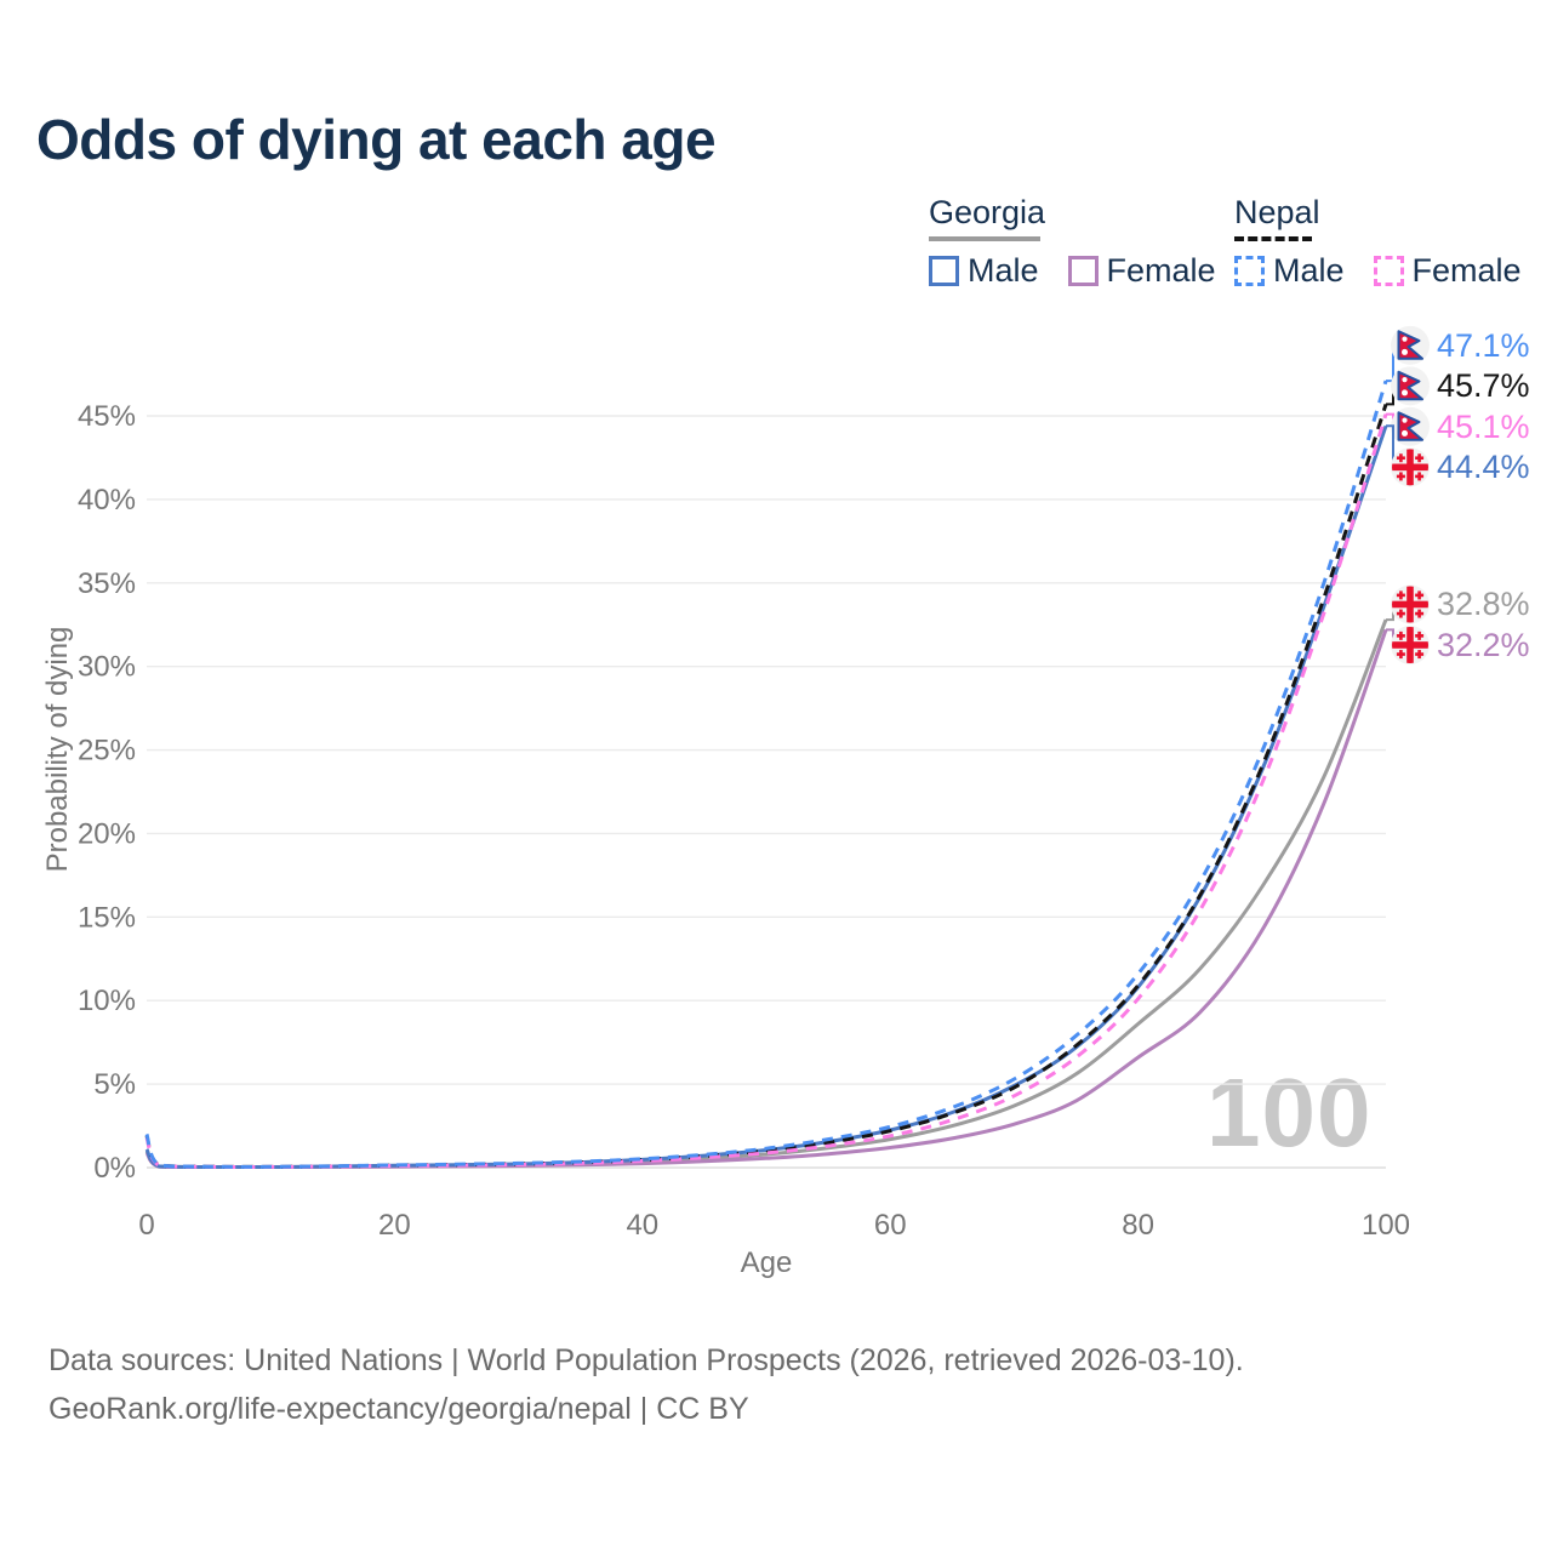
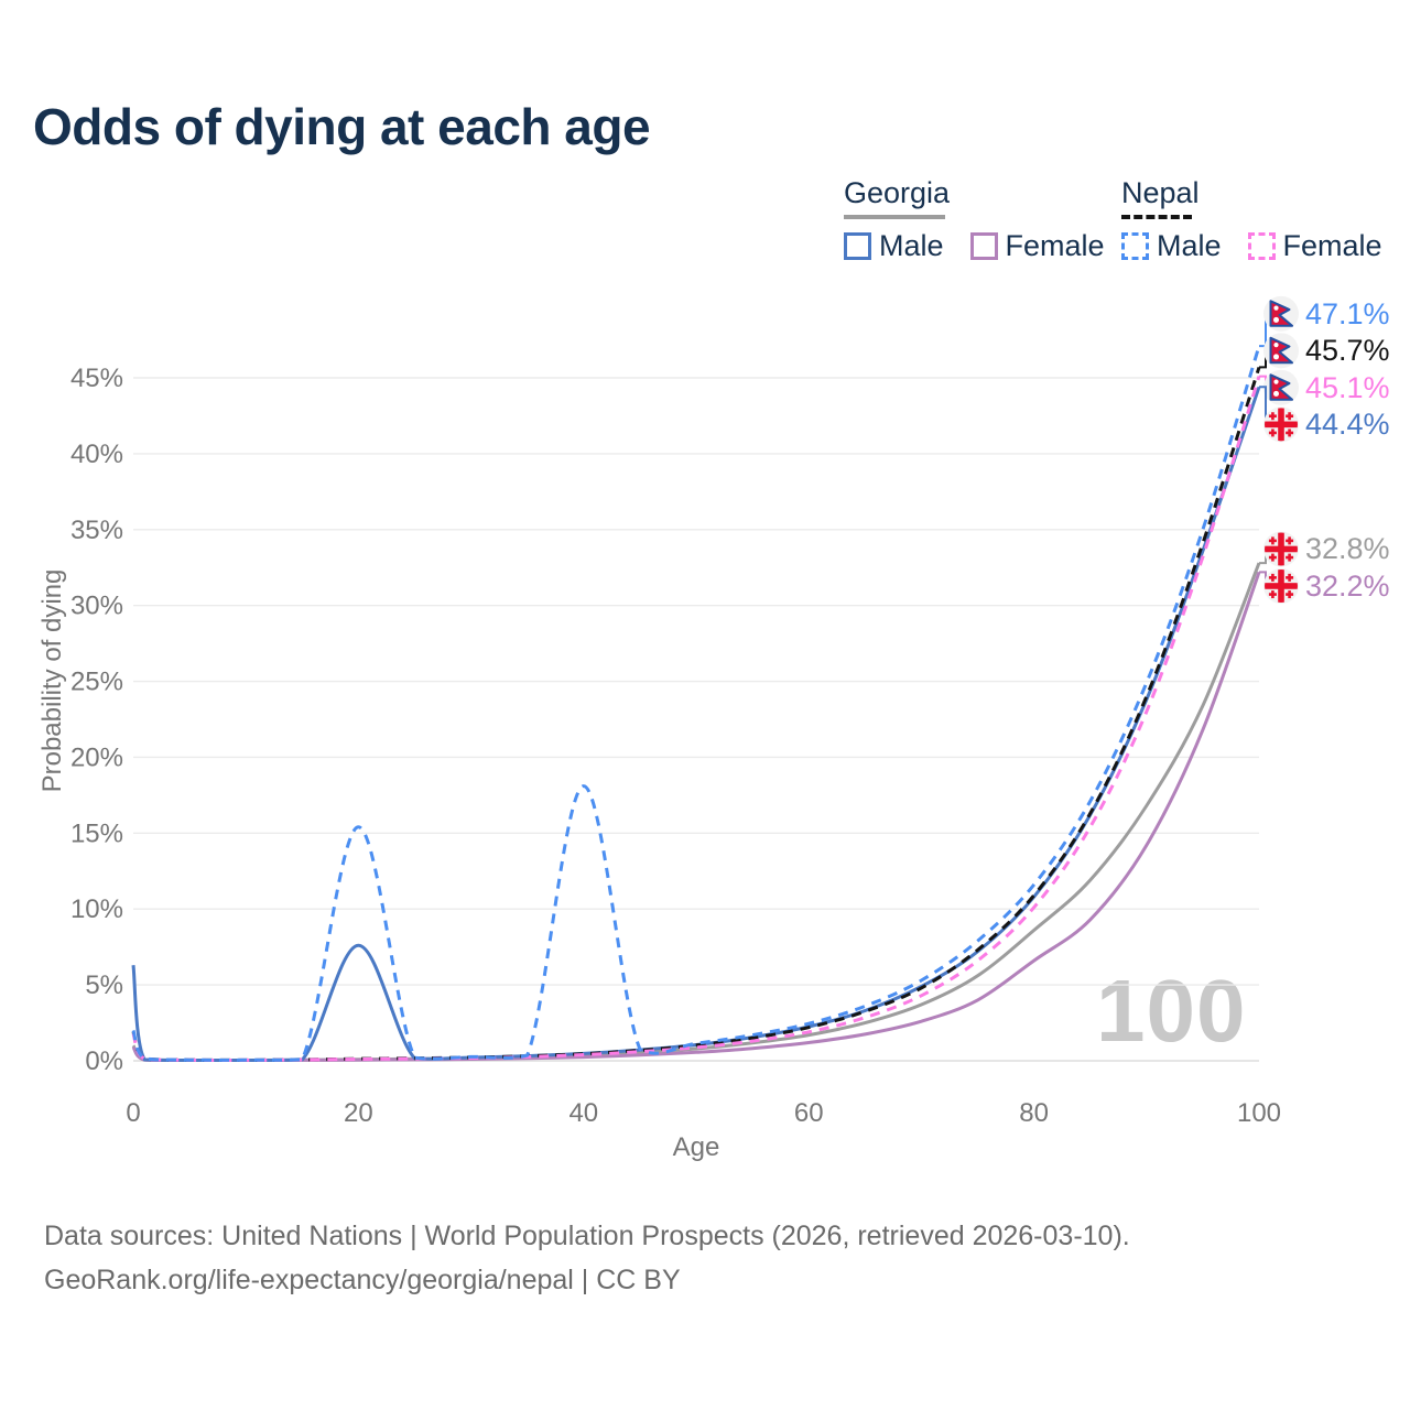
Georgia Male/0: 1.1% -> 6.3%
Georgia Male/20: 0.1% -> 7.6%
Nepal Male/20: 0.1% -> 15.4%
Nepal Male/40: 0.5% -> 18.1%
